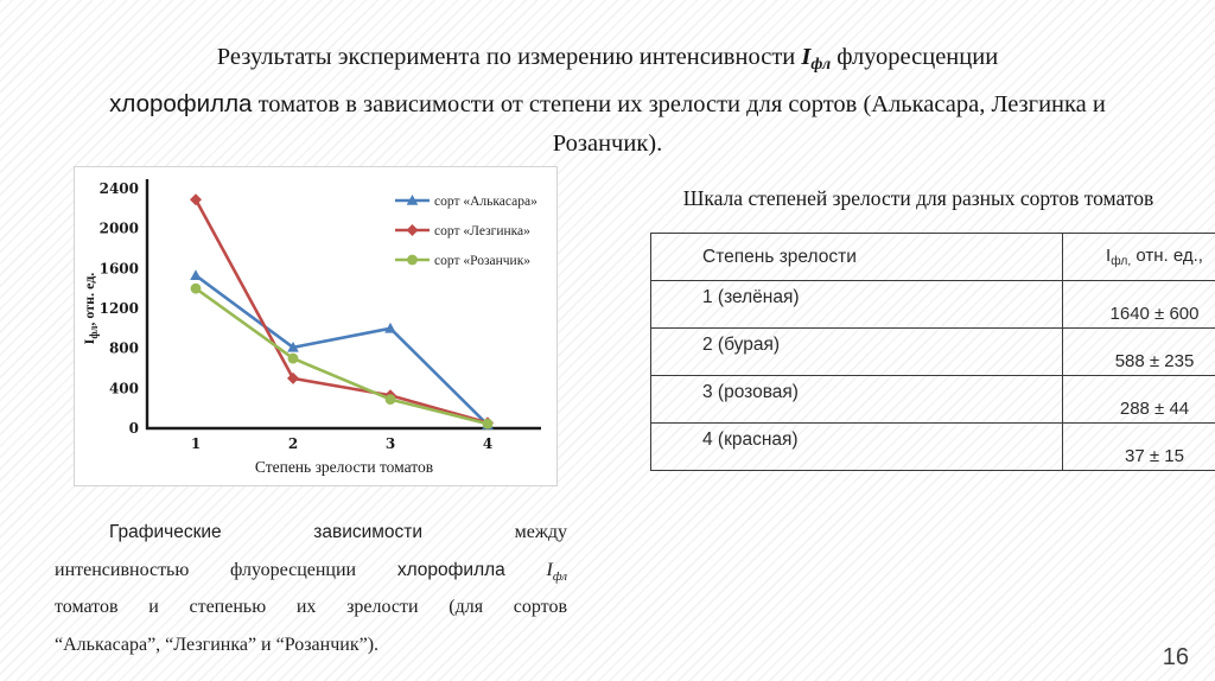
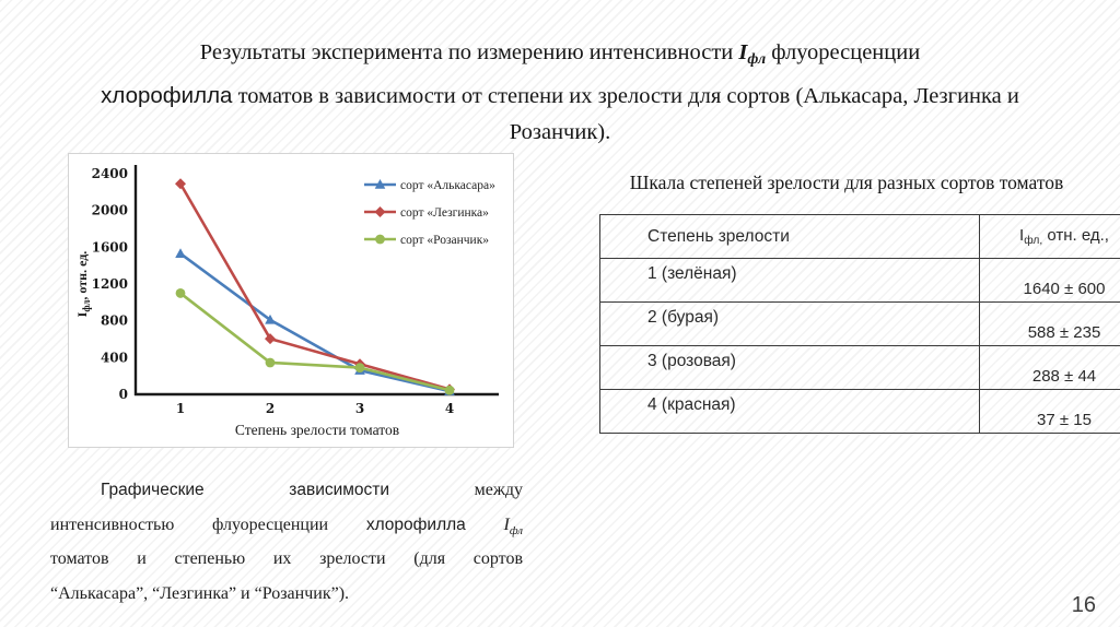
сорт «Розанчик»/1: 1400 -> 1100
сорт «Лезгинка»/2: 500 -> 600
сорт «Розанчик»/2: 700 -> 300
сорт «Алькасара»/3: 1000 -> 300
